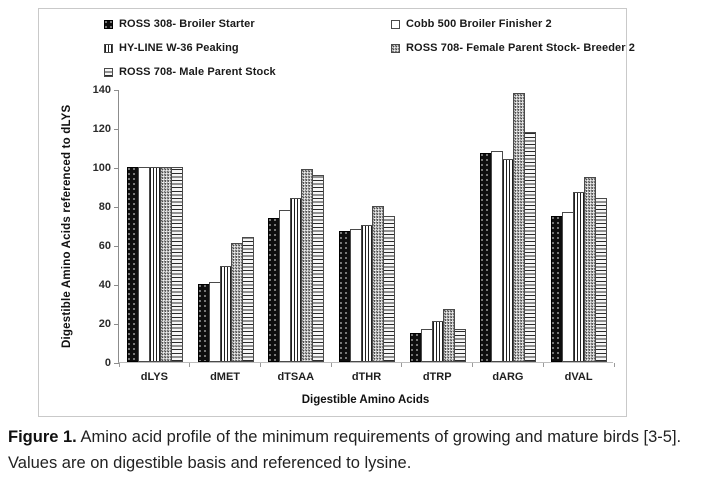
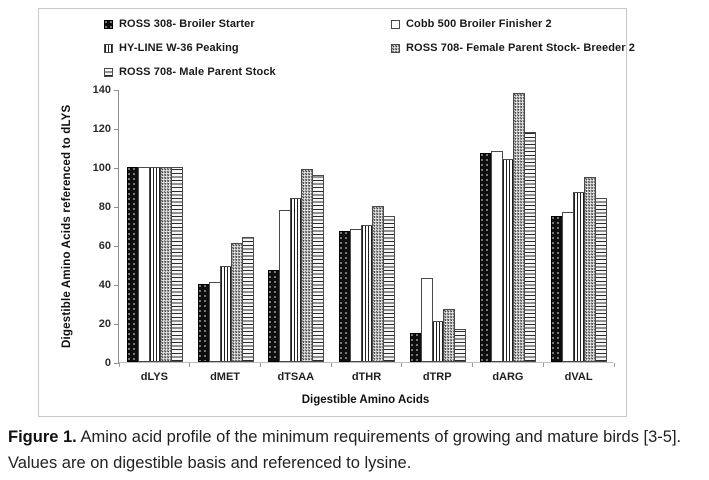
ROSS 308- Broiler Starter/dTSAA: 74 -> 47
Cobb 500 Broiler Finisher 2/dTRP: 17 -> 43
